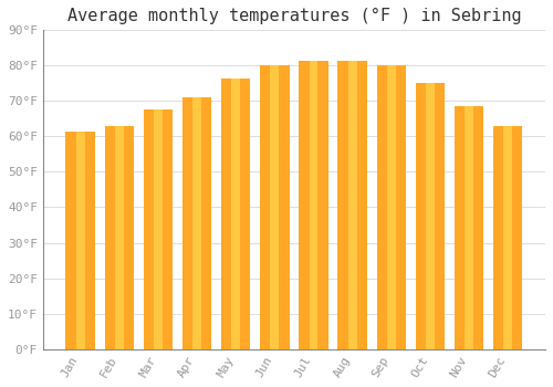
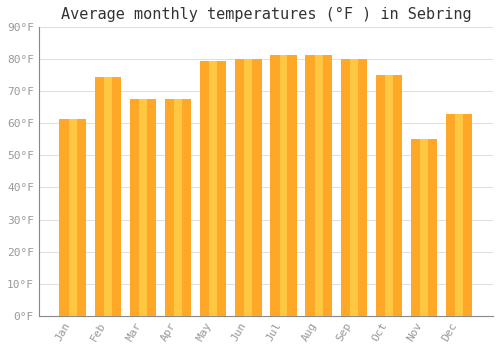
Feb: 63.0°F -> 74.5°F
Apr: 71.0°F -> 67.5°F
May: 76.5°F -> 79.5°F
Nov: 68.5°F -> 55.0°F
